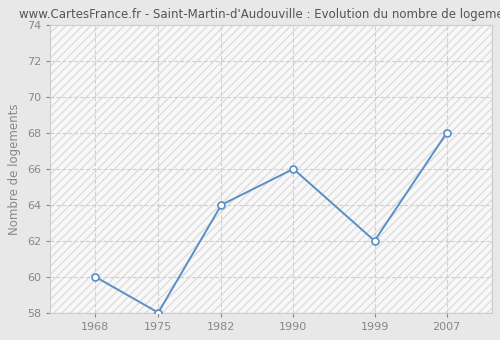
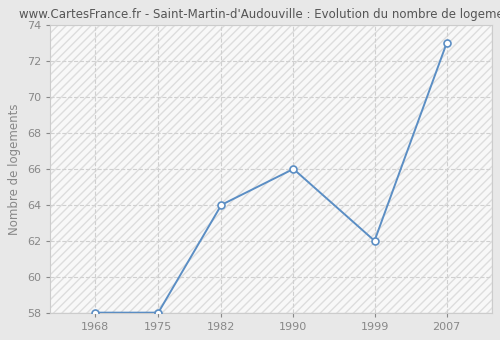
1968: 60 -> 58
2007: 68 -> 73
